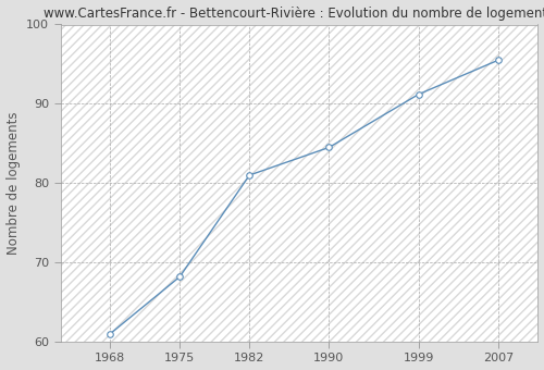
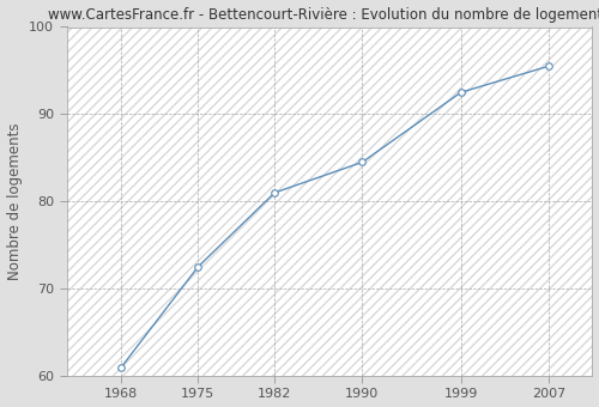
1975: 68.2 -> 72.5
1999: 91.2 -> 92.5
